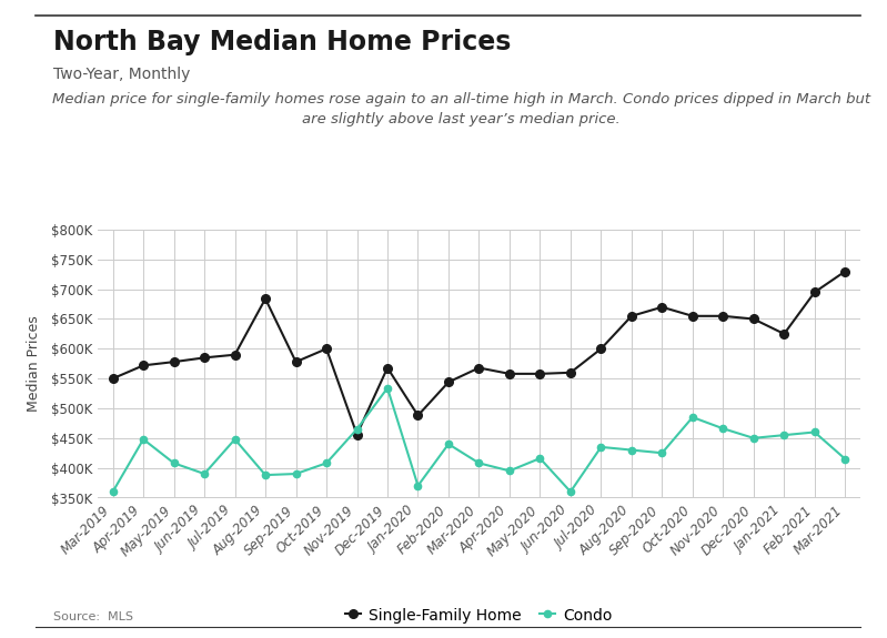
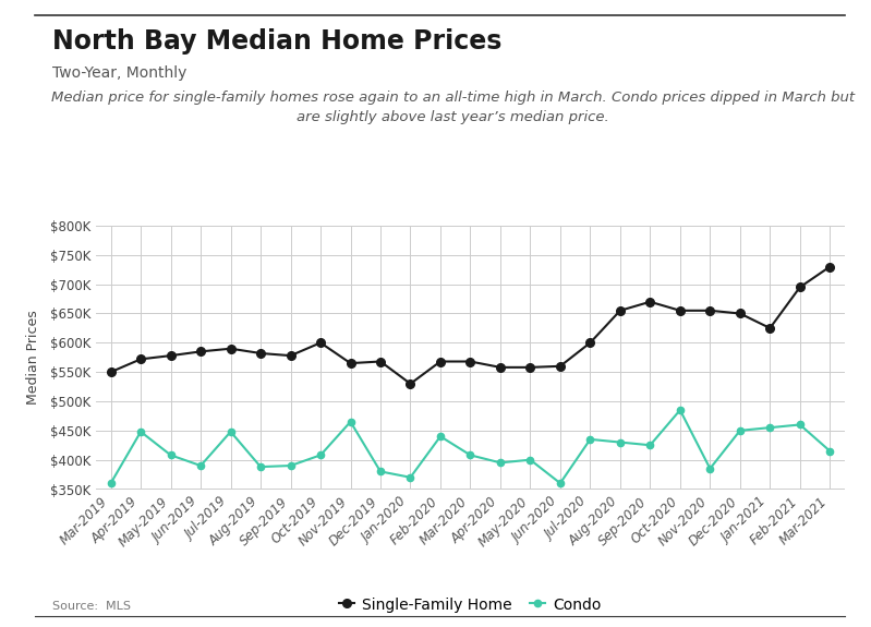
Single-Family Home/Aug-2019: $684K -> $582K
Single-Family Home/Nov-2019: $456K -> $565K
Condo/Dec-2019: $534K -> $380K
Single-Family Home/Jan-2020: $488K -> $530K
Single-Family Home/Feb-2020: $544K -> $568K
Condo/May-2020: $416K -> $400K
Condo/Nov-2020: $466K -> $385K
